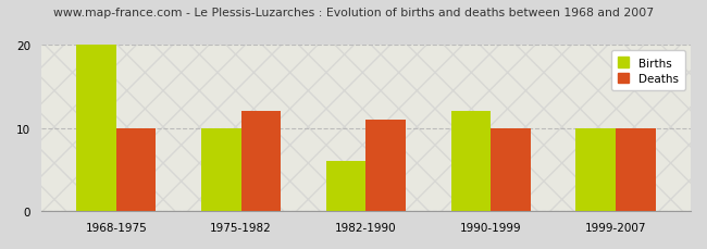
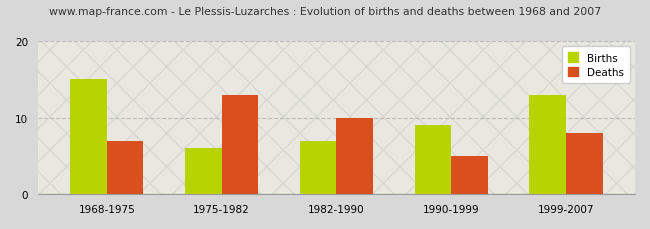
Births/1968-1975: 20 -> 15
Deaths/1968-1975: 10 -> 7
Births/1975-1982: 10 -> 6
Deaths/1975-1982: 12 -> 13
Births/1982-1990: 6 -> 7
Deaths/1982-1990: 11 -> 10
Births/1990-1999: 12 -> 9
Deaths/1990-1999: 10 -> 5
Births/1999-2007: 10 -> 13
Deaths/1999-2007: 10 -> 8
